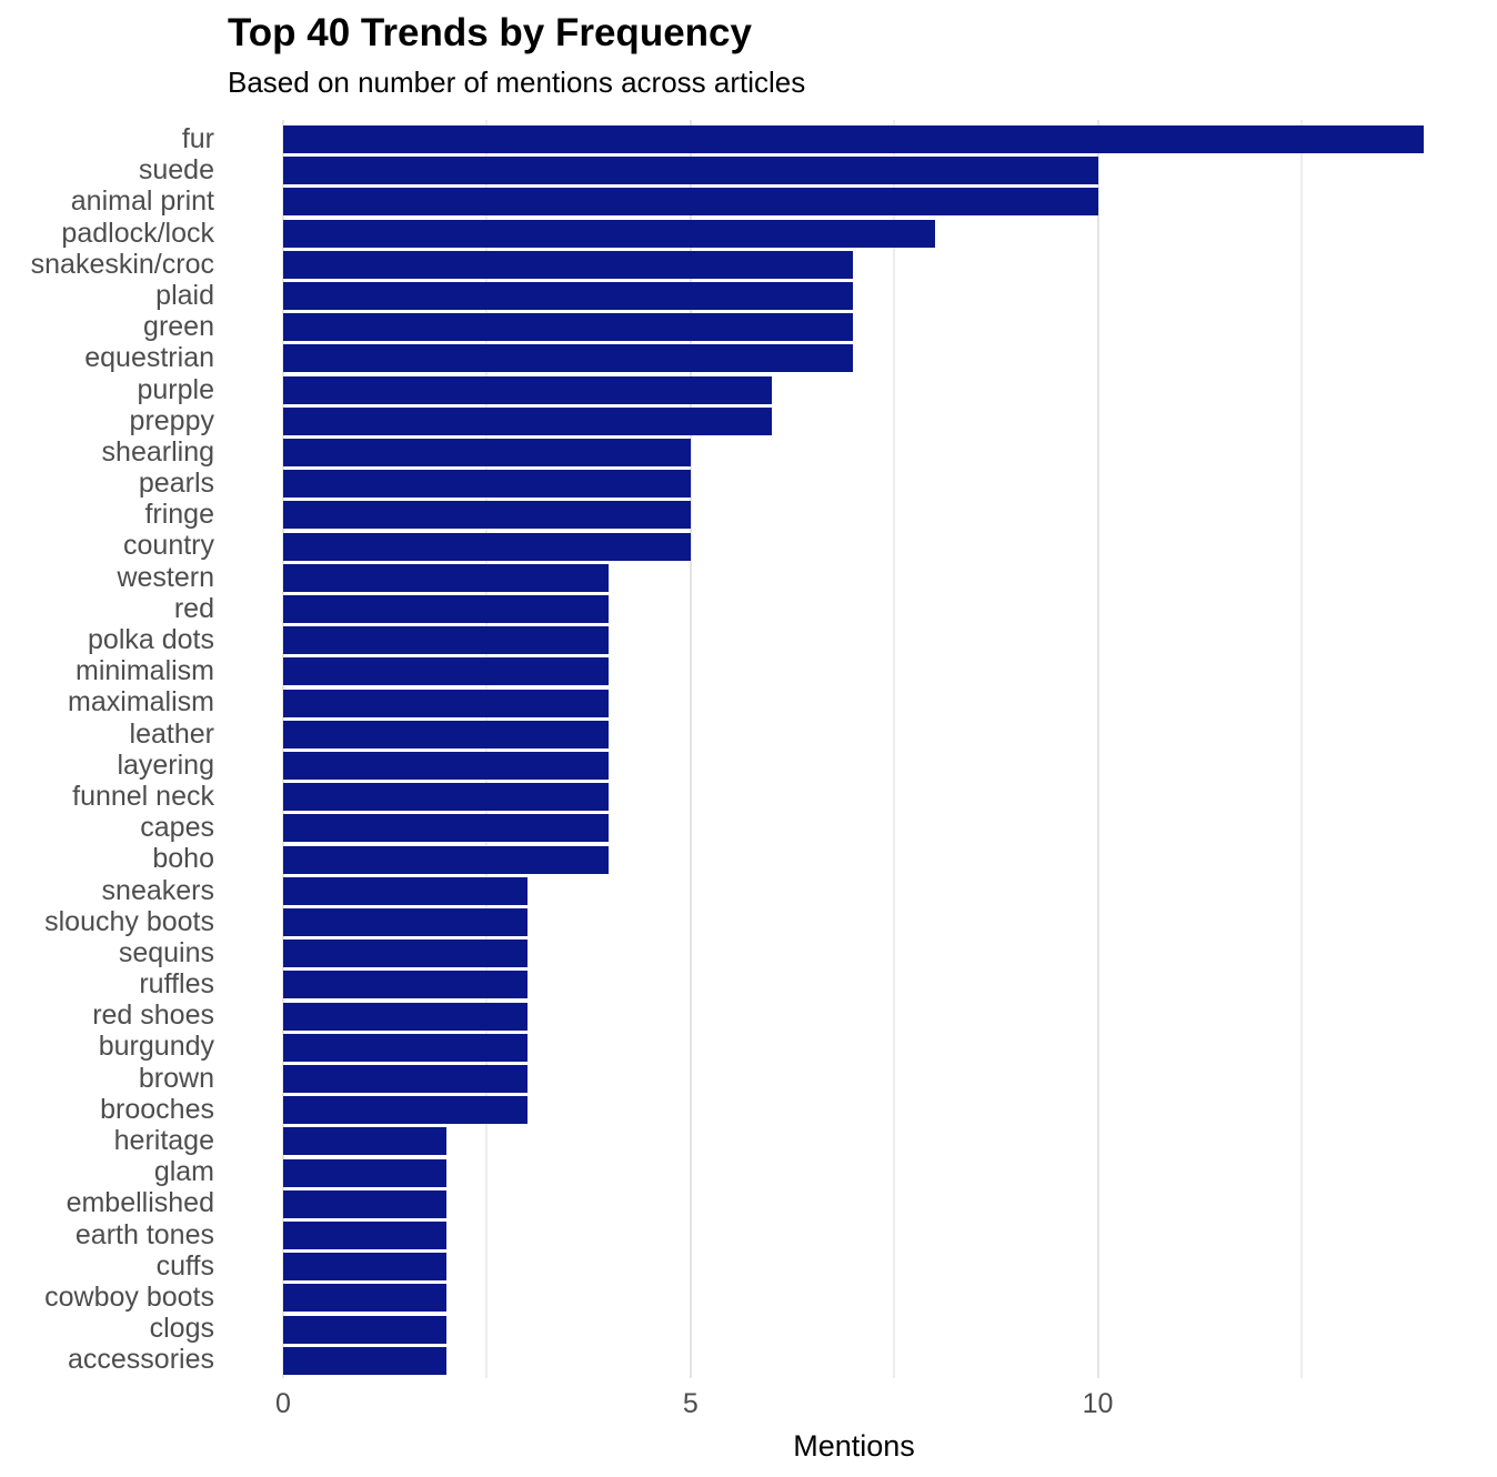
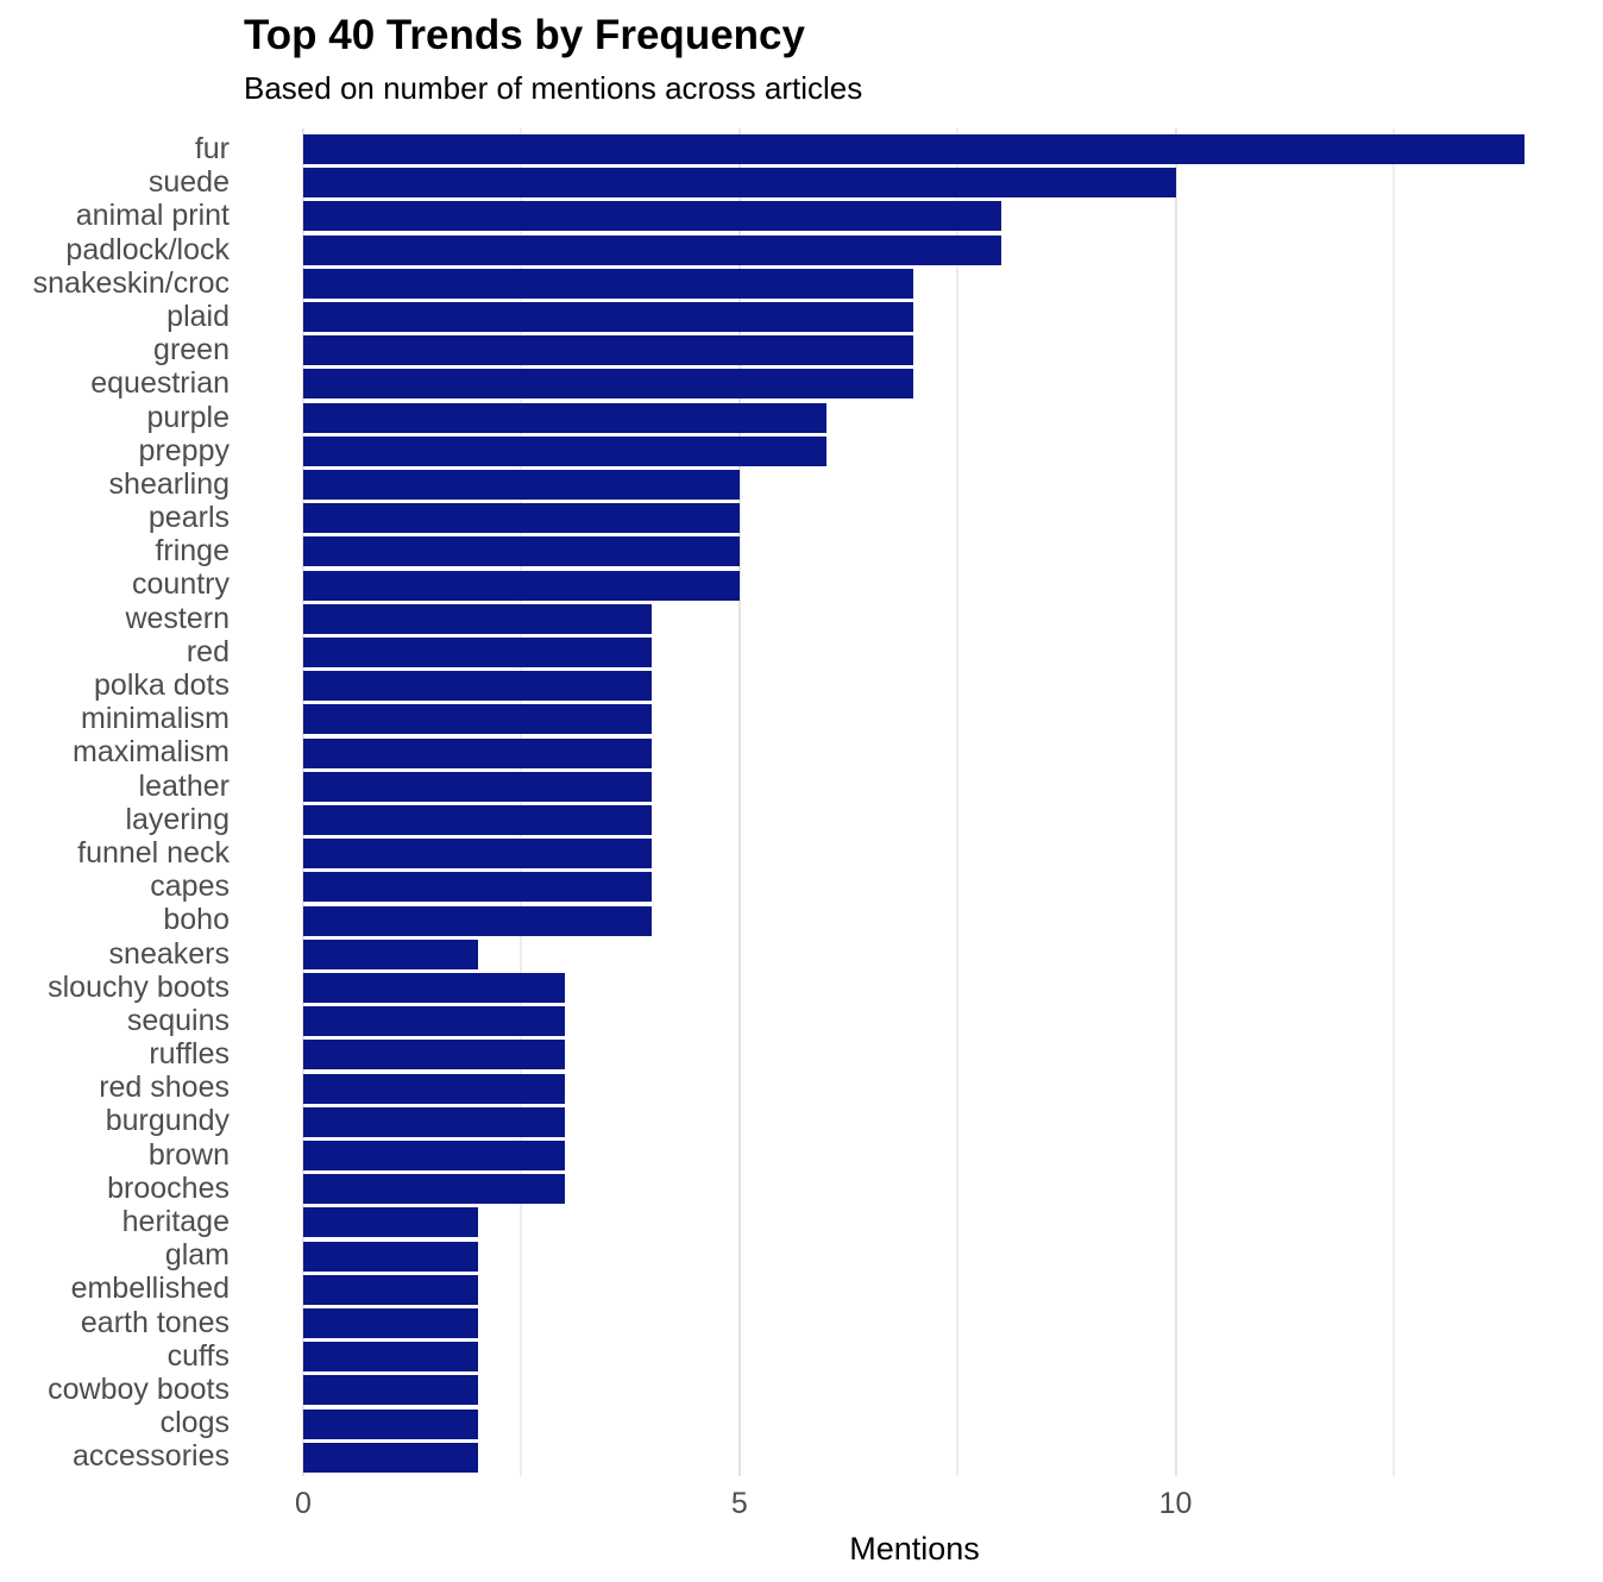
animal print: 10 -> 8
sneakers: 3 -> 2
